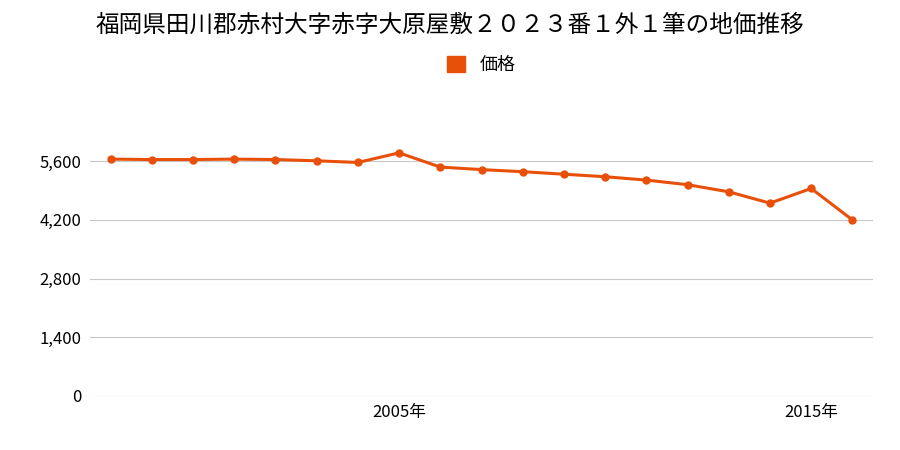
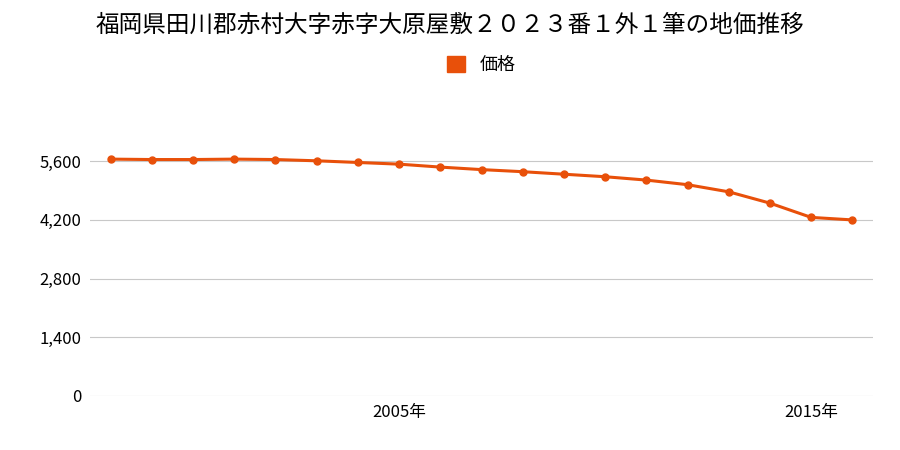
2005年: 5,800 -> 5,530
2015年: 4,950 -> 4,260
